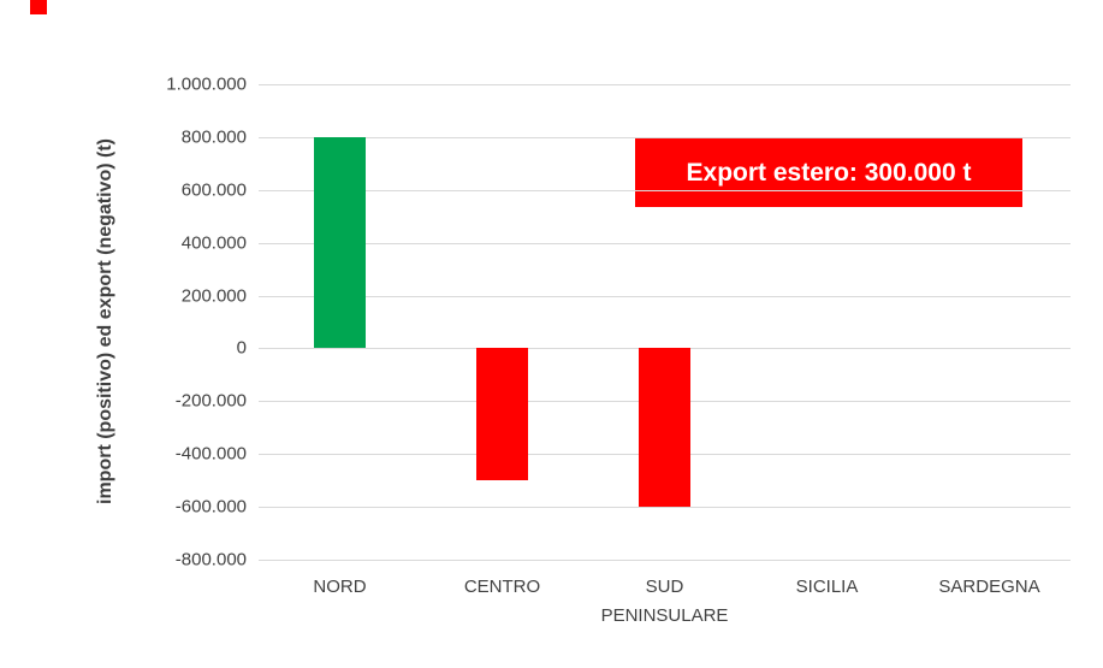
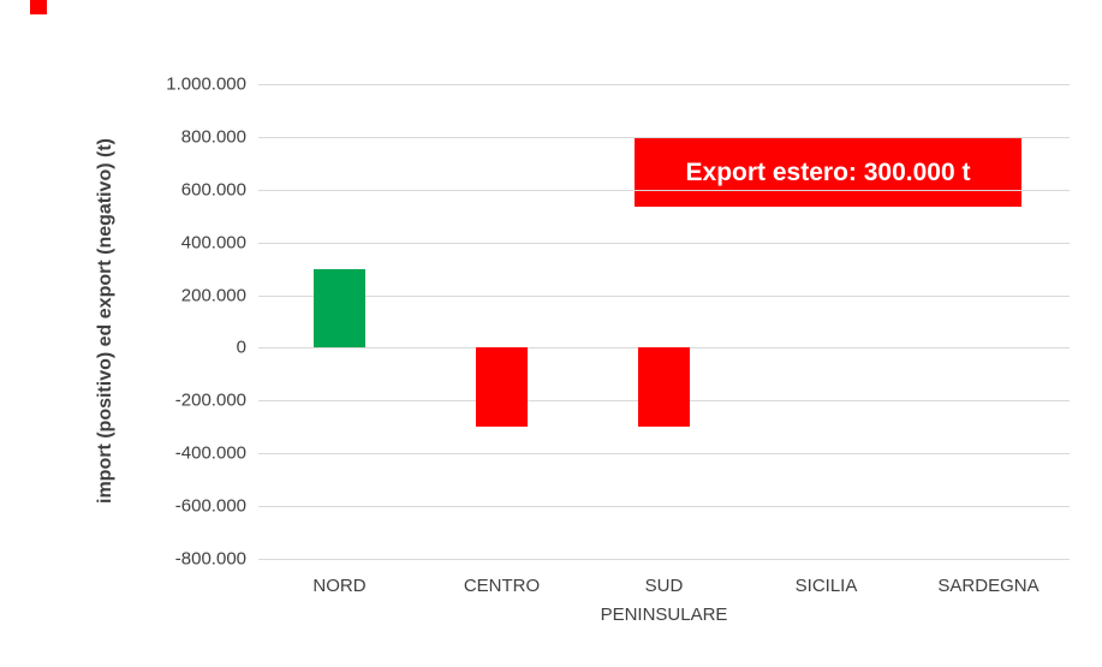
NORD: 800000 -> 300000
CENTRO: -500000 -> -300000
SUD PENINSULARE: -600000 -> -300000
